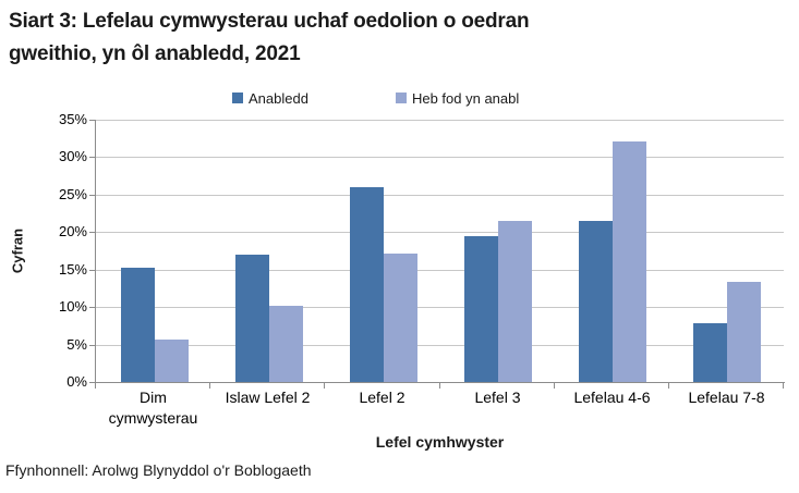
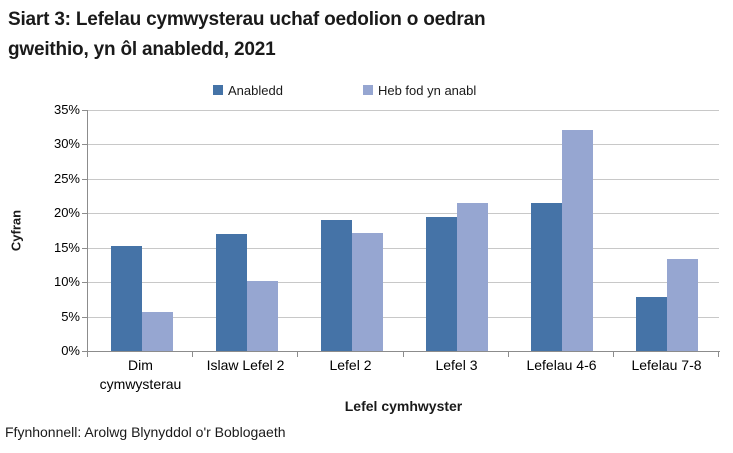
Anabledd/Lefel 2: 26% -> 19%
